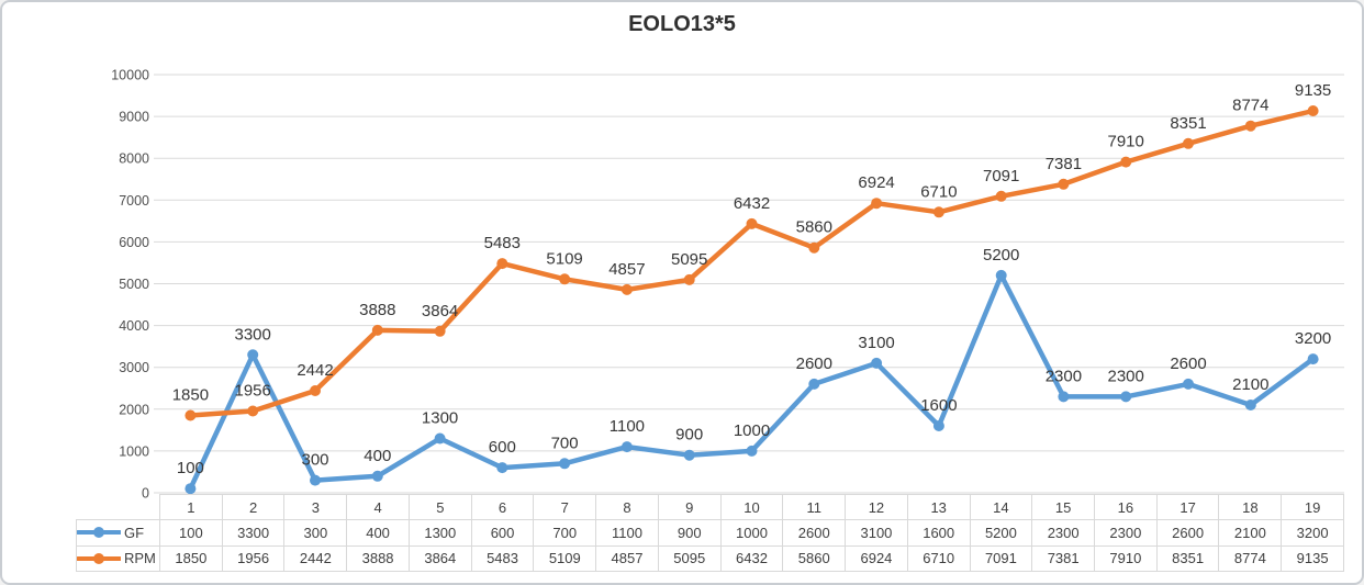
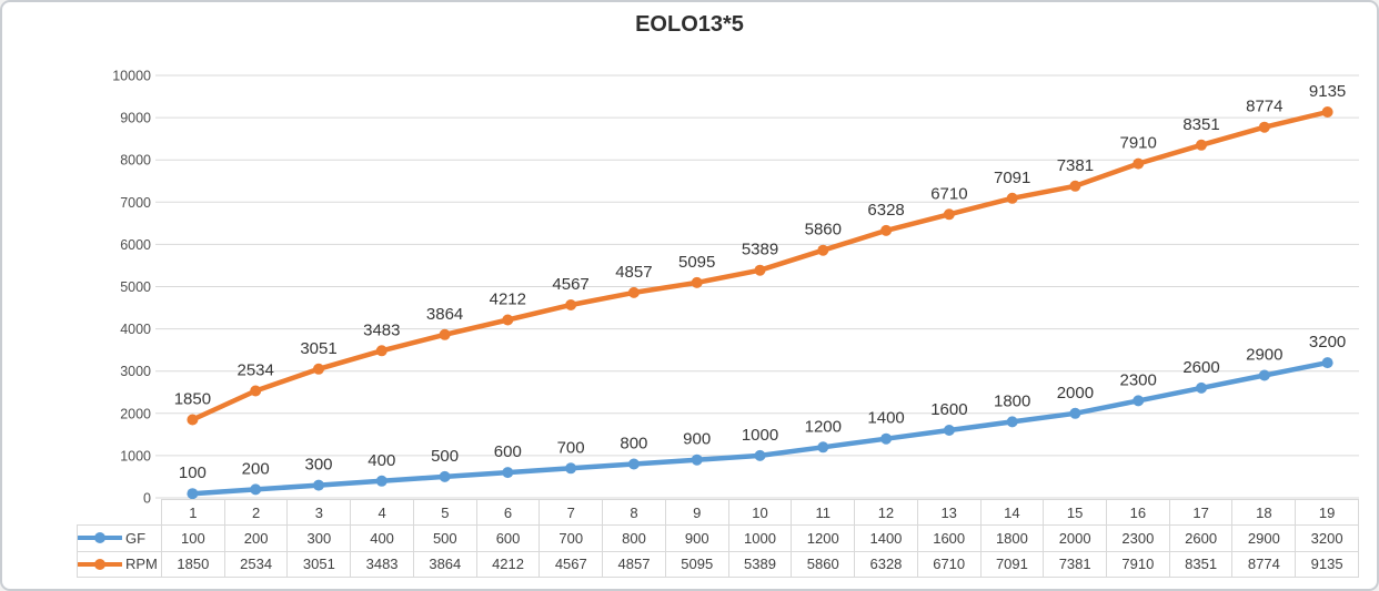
GF/2: 3300 -> 200
RPM/2: 1956 -> 2534
RPM/3: 2442 -> 3051
RPM/4: 3888 -> 3483
GF/5: 1300 -> 500
RPM/6: 5483 -> 4212
RPM/7: 5109 -> 4567
GF/8: 1100 -> 800
RPM/10: 6432 -> 5389
GF/11: 2600 -> 1200
GF/12: 3100 -> 1400
RPM/12: 6924 -> 6328
GF/14: 5200 -> 1800
GF/15: 2300 -> 2000
GF/18: 2100 -> 2900
